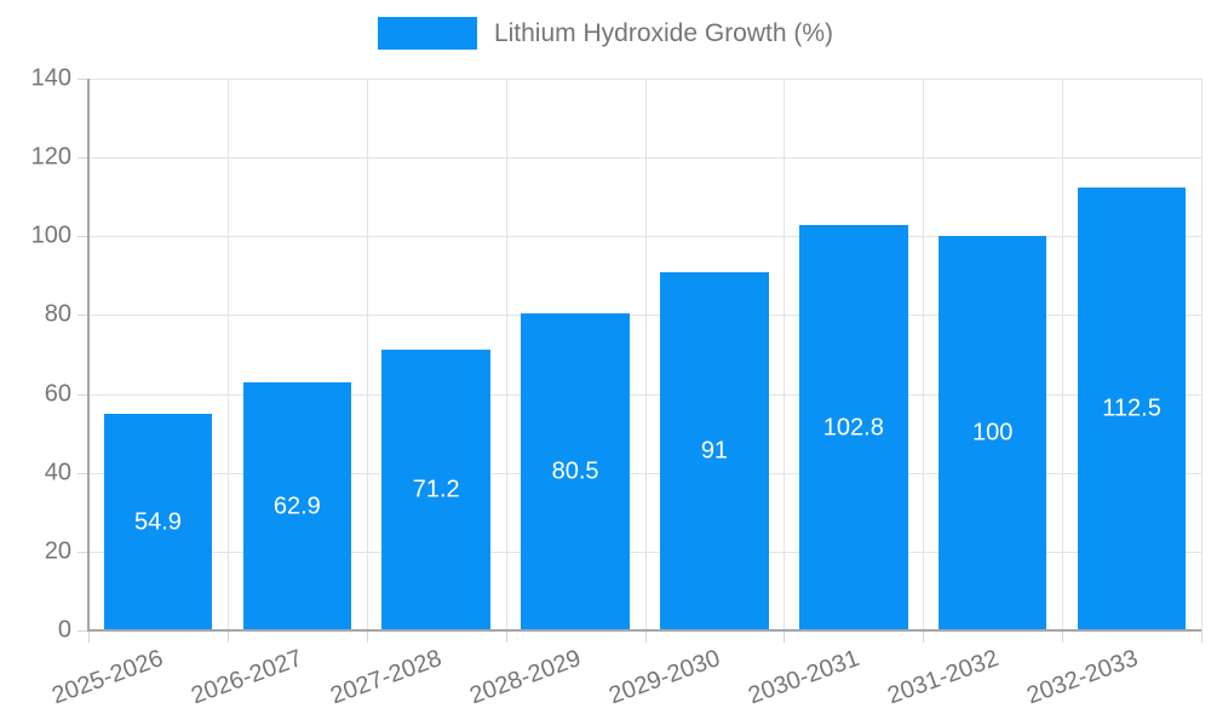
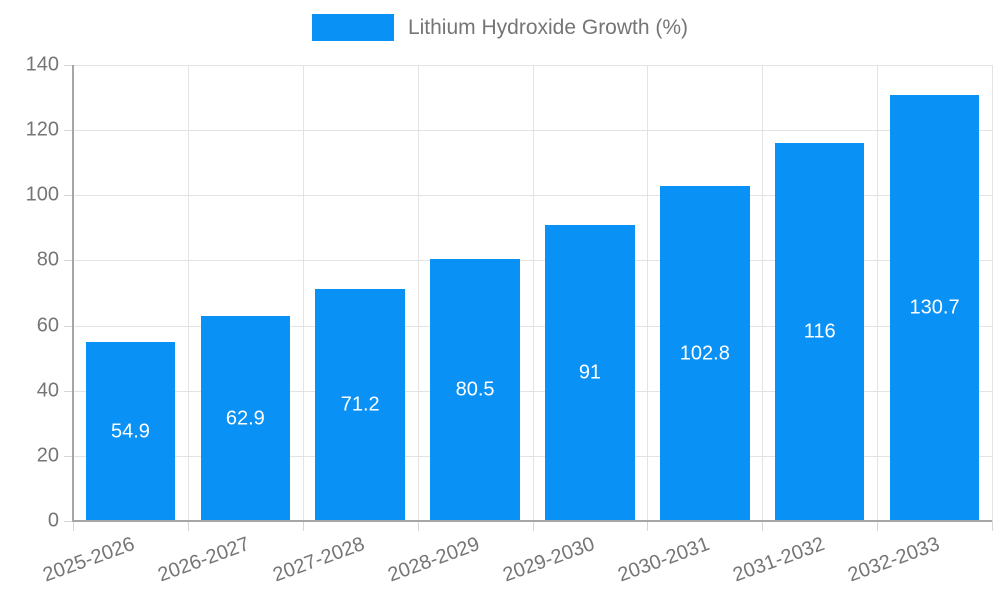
2031-2032: 100 -> 116
2032-2033: 112.5 -> 130.7
